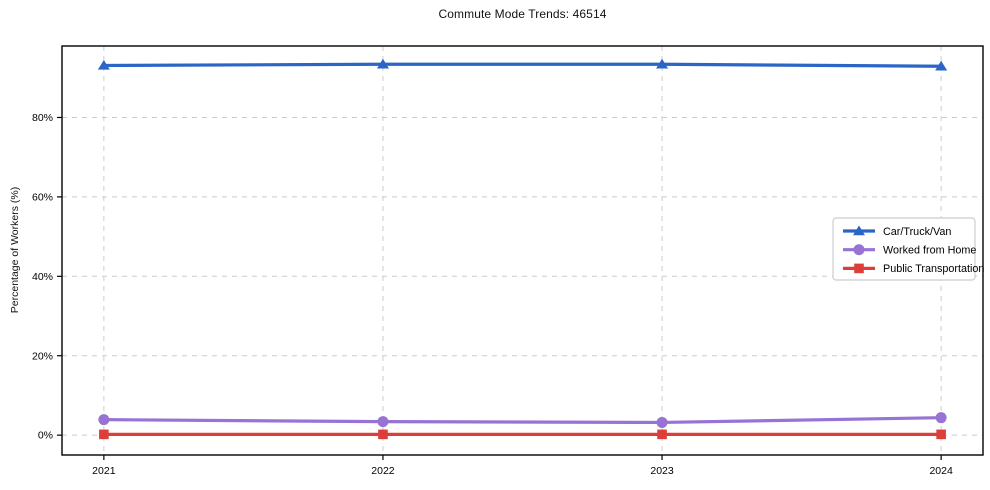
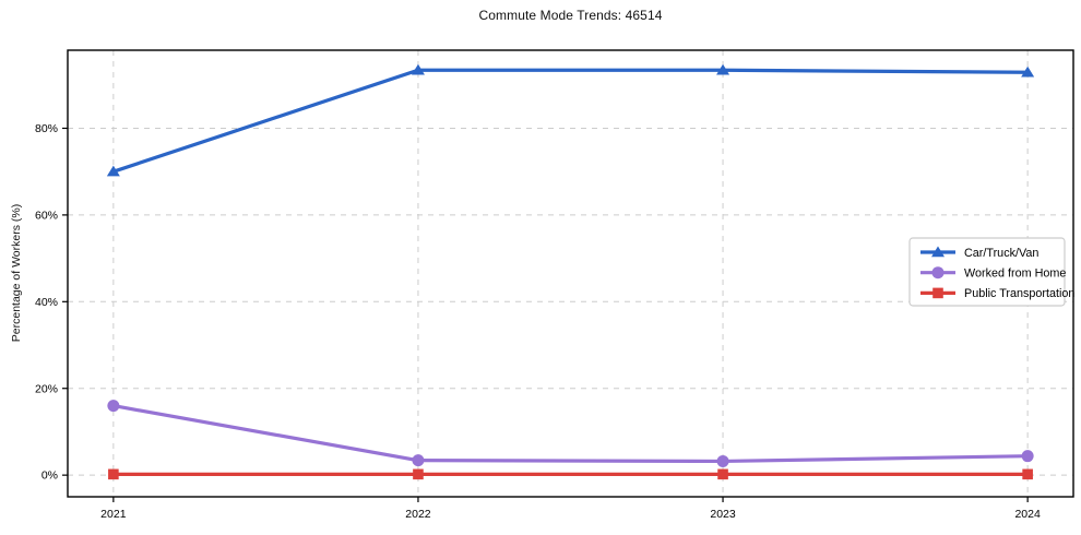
Car/Truck/Van/2021: 93% -> 70%
Worked from Home/2021: 4% -> 16%
